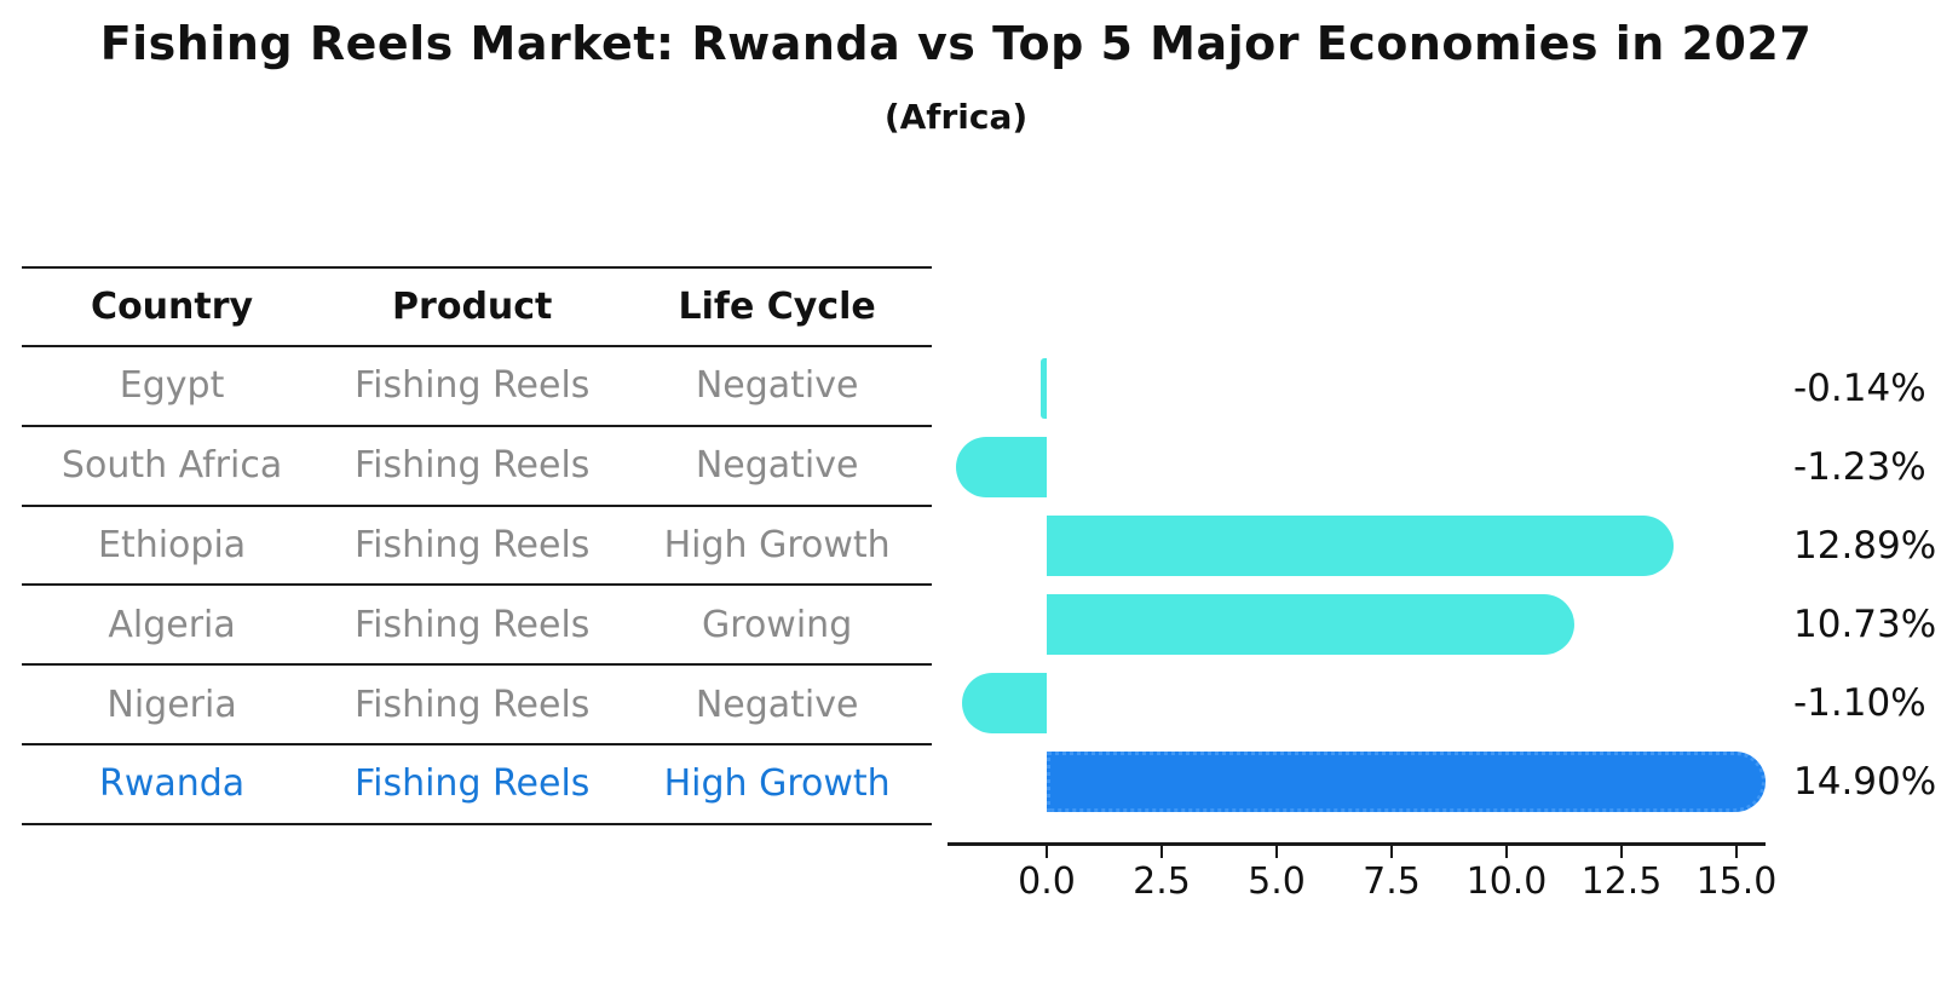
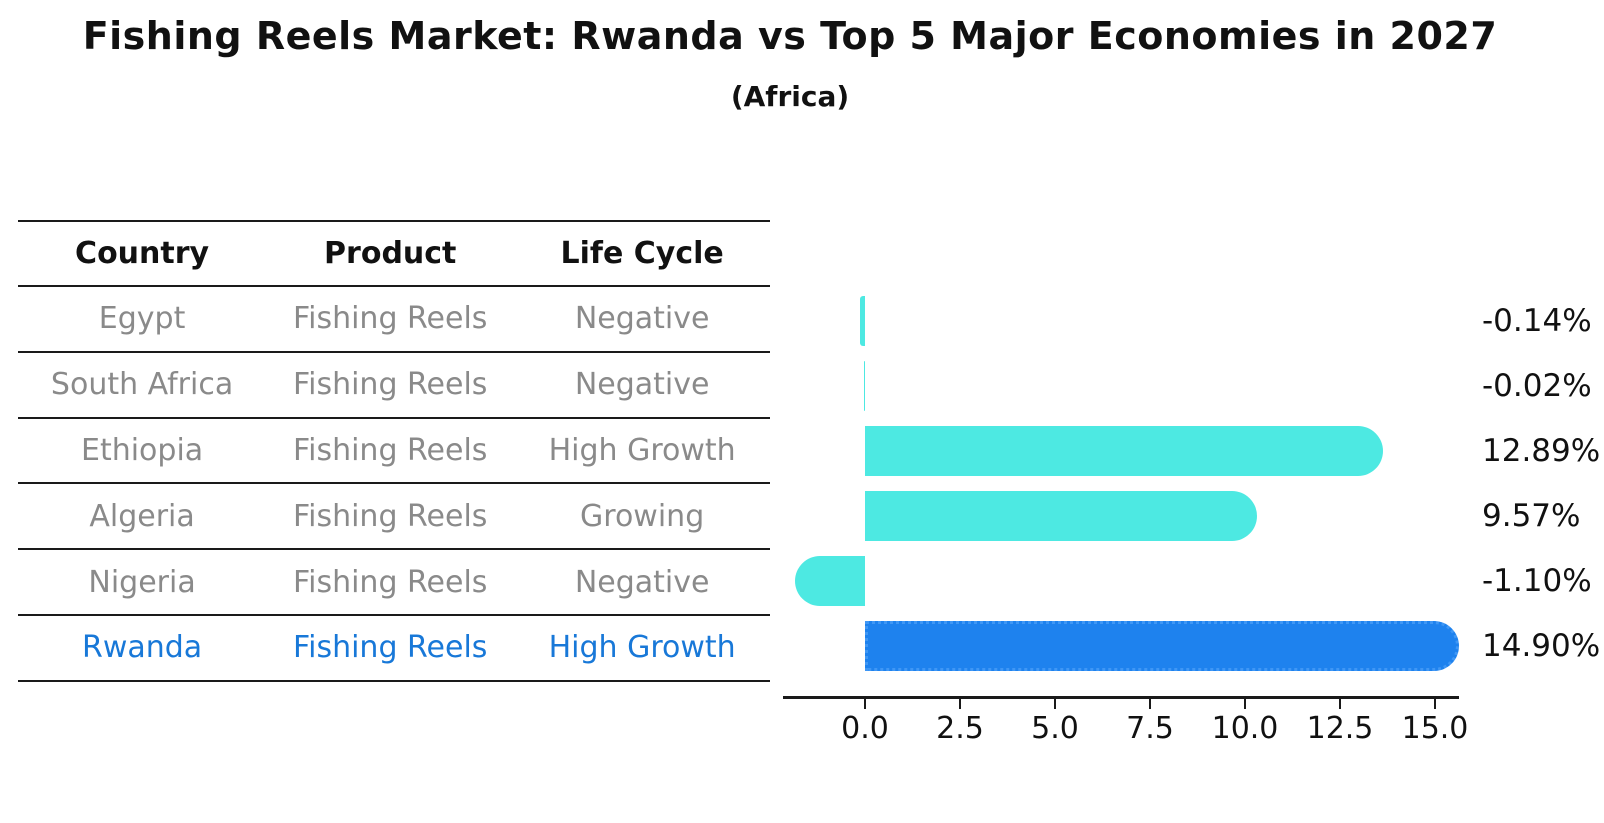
South Africa: -1.23% -> -0.02%
Algeria: 10.73% -> 9.57%
